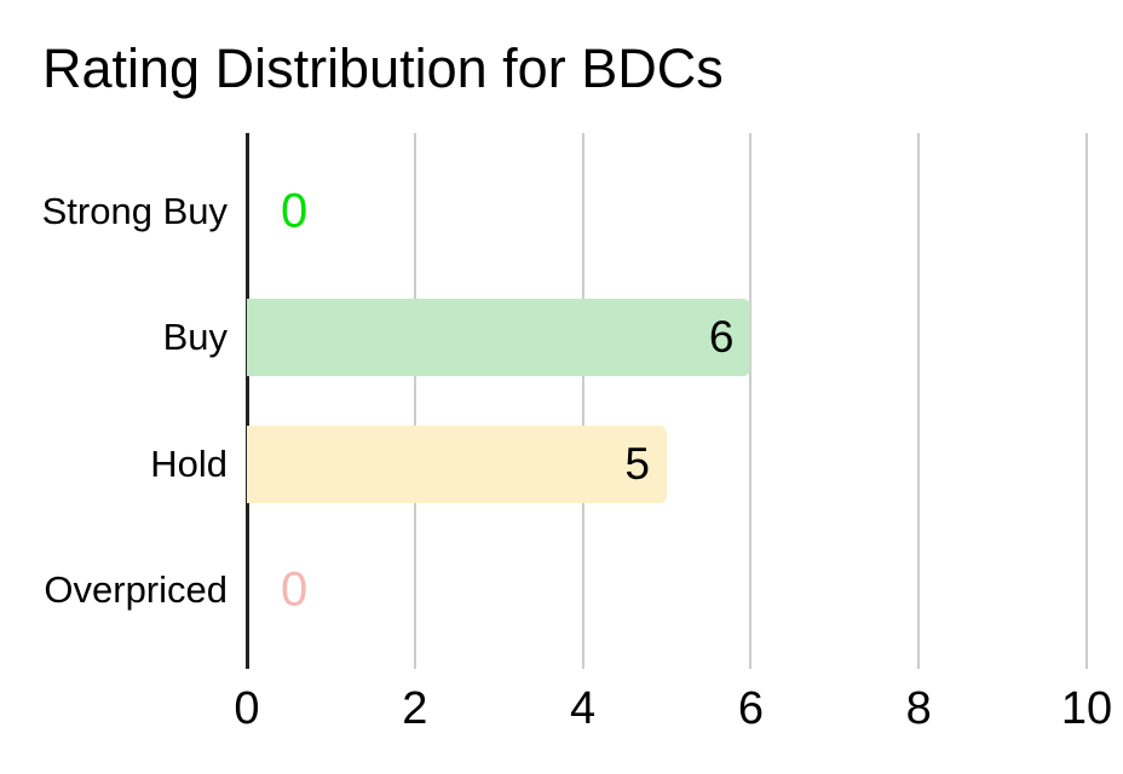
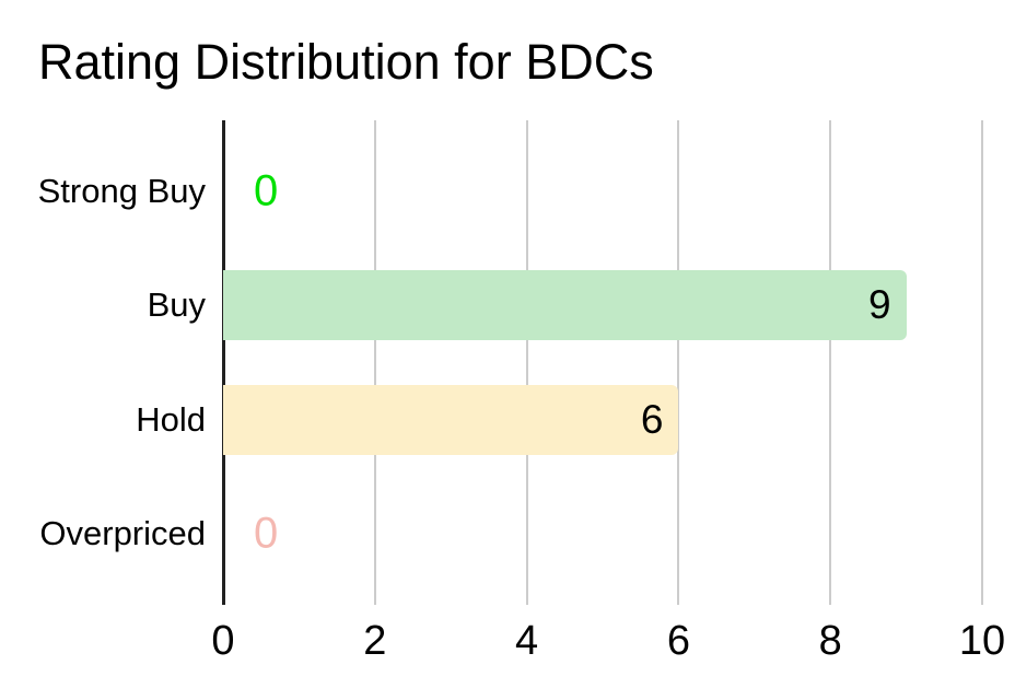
Buy: 6 -> 9
Hold: 5 -> 6
